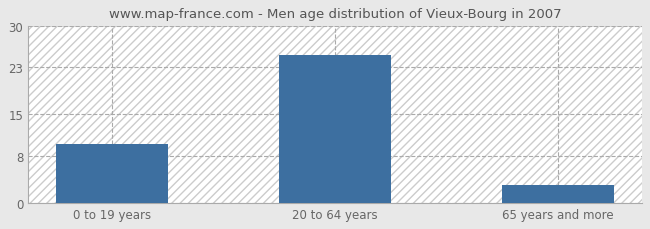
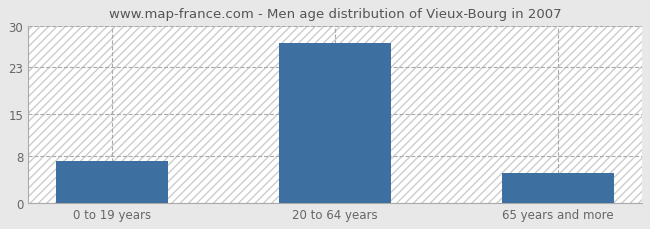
0 to 19 years: 10 -> 7
20 to 64 years: 25 -> 27
65 years and more: 3 -> 5
